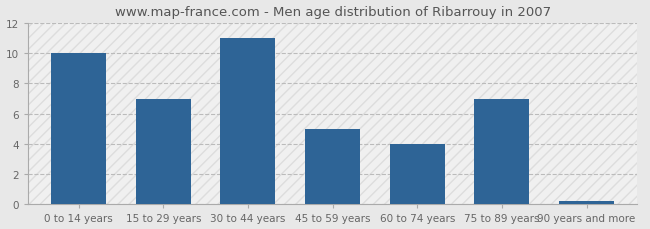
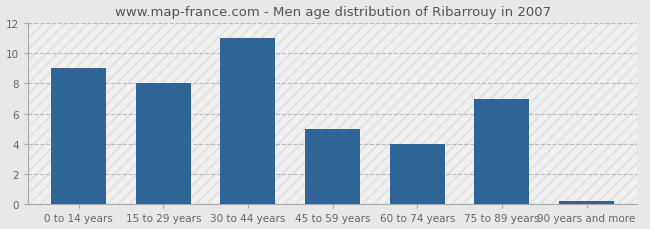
0 to 14 years: 10.0 -> 9.0
15 to 29 years: 7.0 -> 8.0
